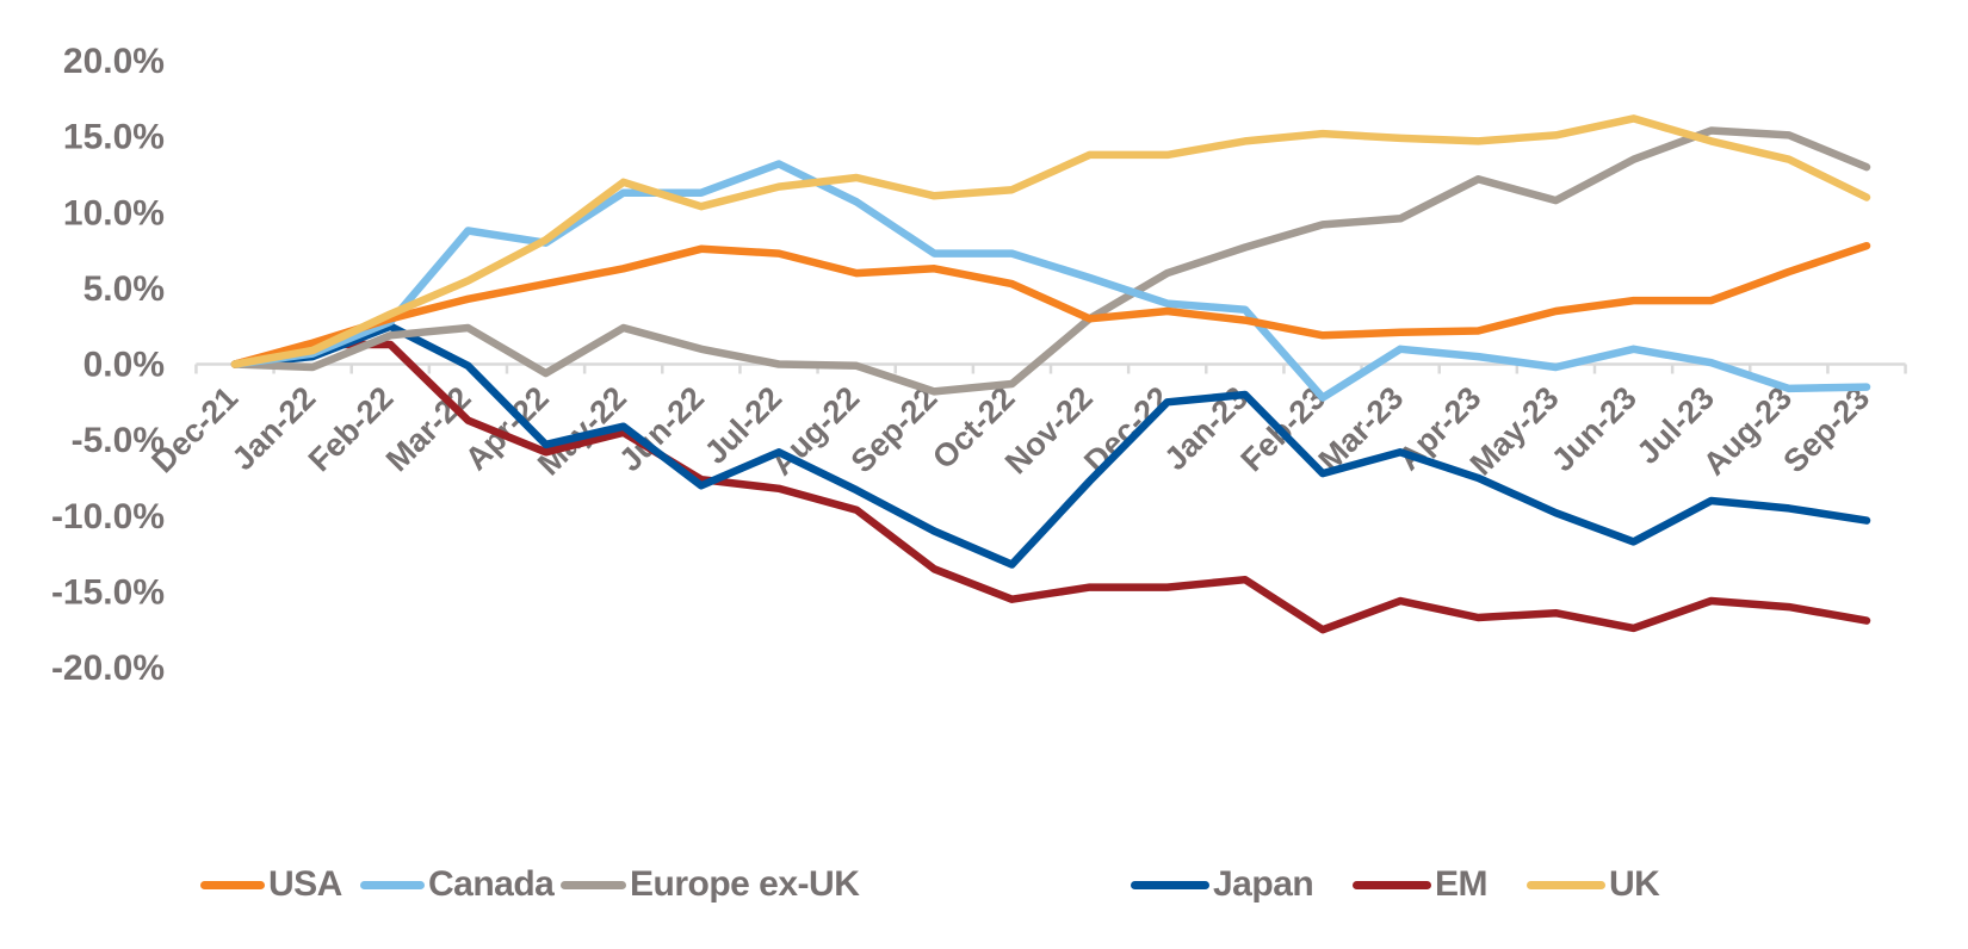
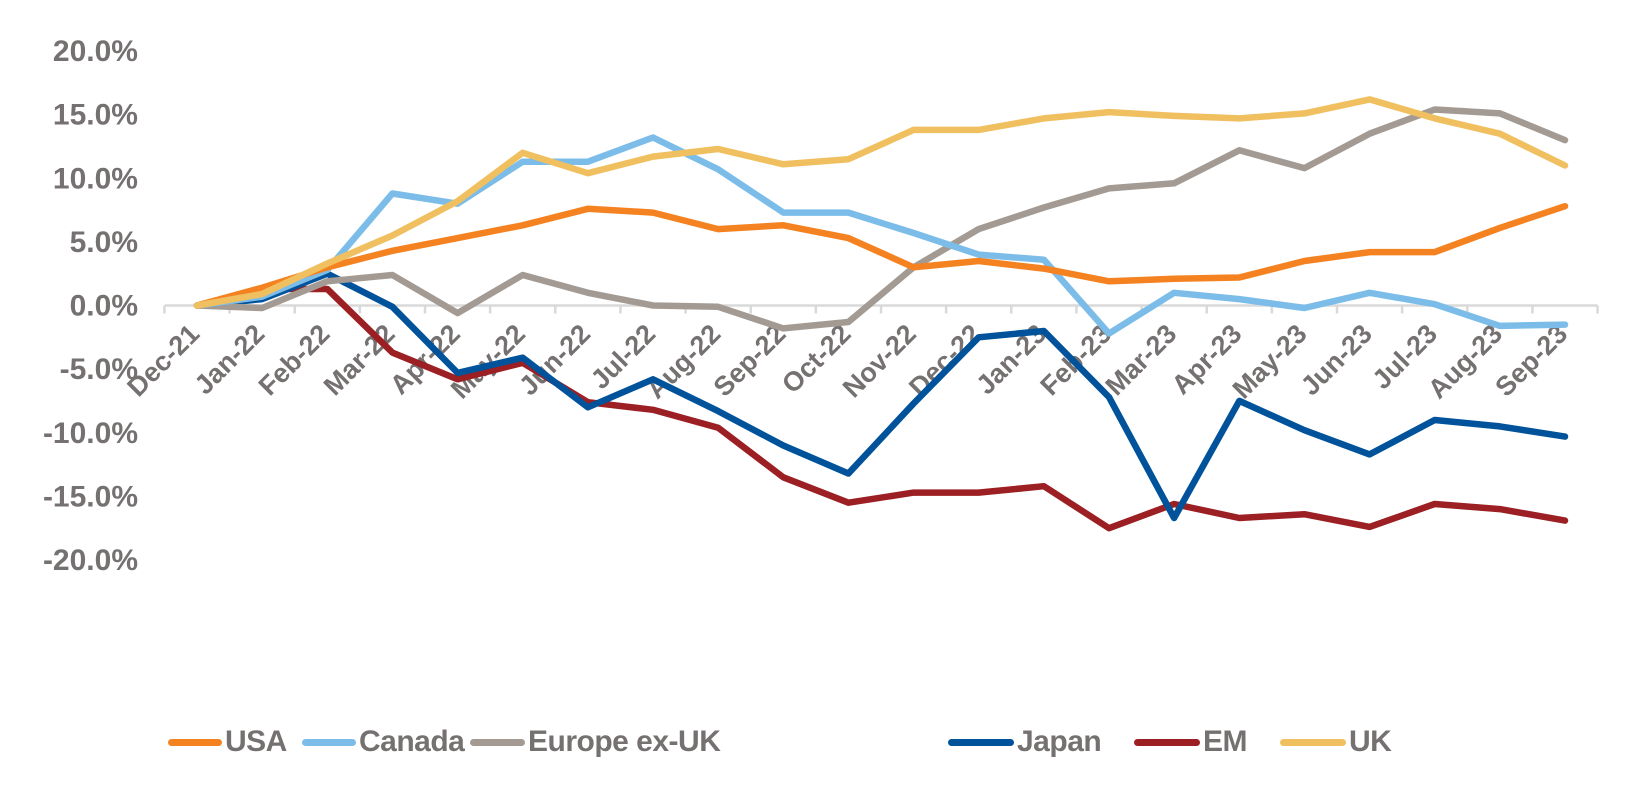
Japan/Mar-23: -5.8% -> -16.7%
